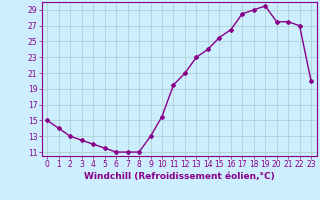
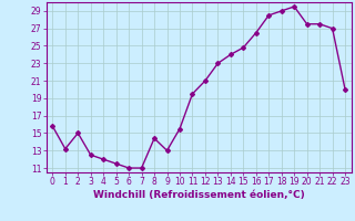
0: 15.0 -> 15.8
1: 14.0 -> 13.2
2: 13.0 -> 15.0
8: 11.0 -> 14.4
15: 25.5 -> 24.8
